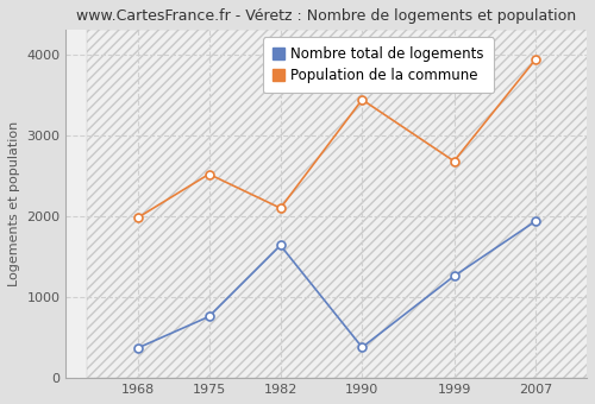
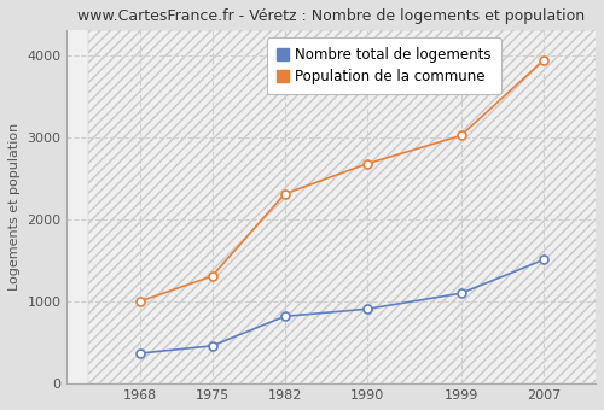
Population de la commune/1968: 1980 -> 1000
Nombre total de logements/1975: 760 -> 460
Population de la commune/1975: 2520 -> 1310
Nombre total de logements/1982: 1640 -> 820
Population de la commune/1982: 2100 -> 2310
Nombre total de logements/1990: 380 -> 910
Population de la commune/1990: 3440 -> 2680
Nombre total de logements/1999: 1260 -> 1100
Population de la commune/1999: 2680 -> 3020
Nombre total de logements/2007: 1940 -> 1510
